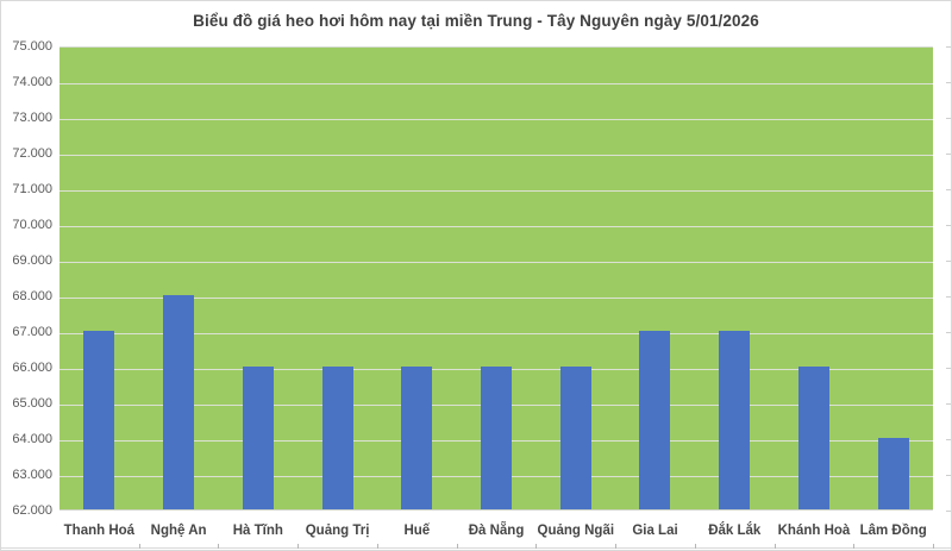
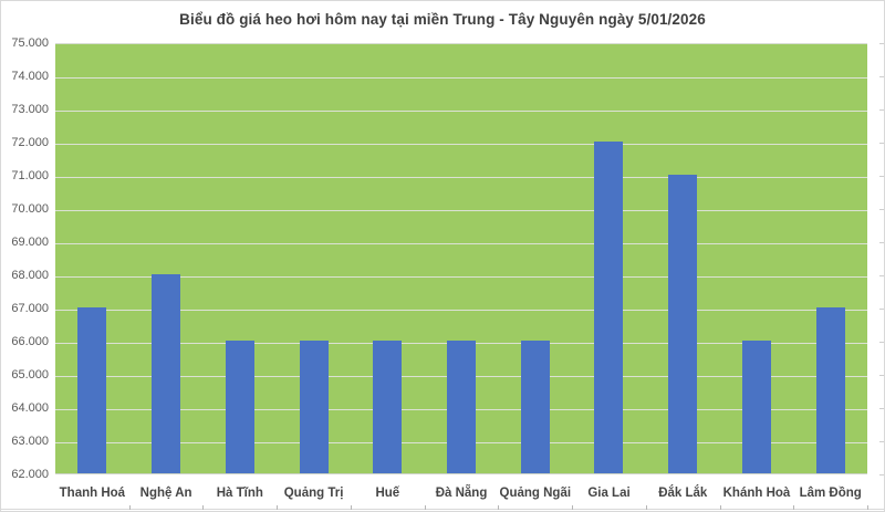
Gia Lai: 67000 -> 72000
Đắk Lắk: 67000 -> 71000
Lâm Đồng: 64000 -> 67000
